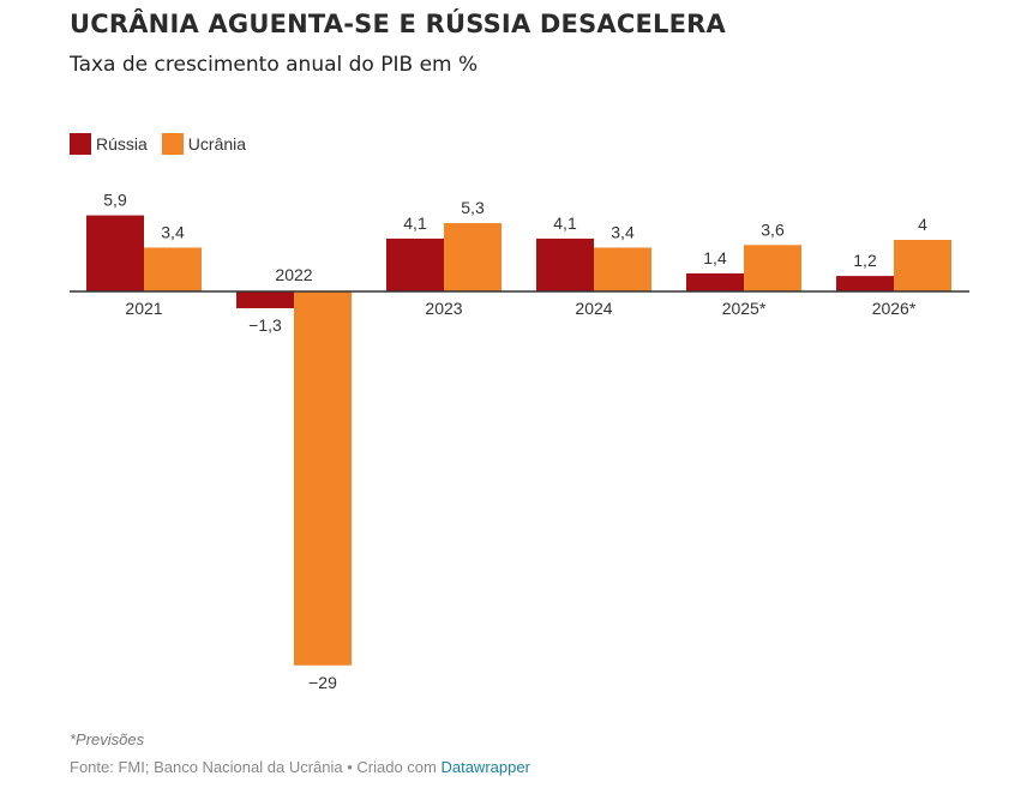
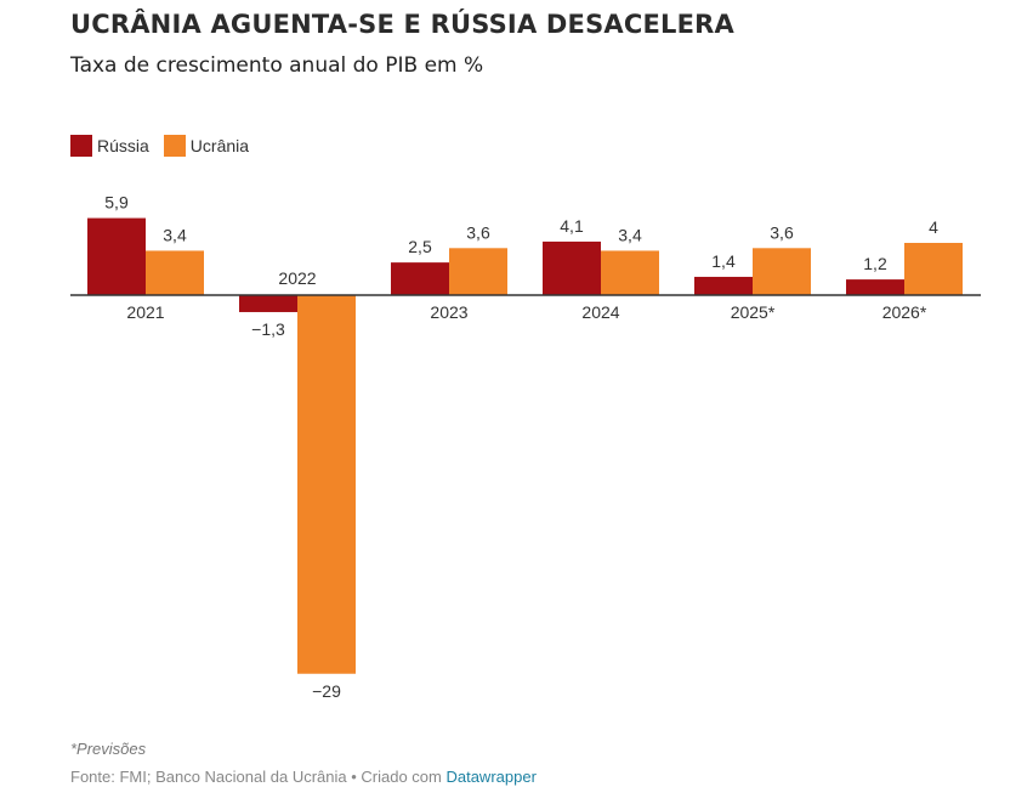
Rússia/2023: 4,1 -> 2,5
Ucrânia/2023: 5,3 -> 3,6
